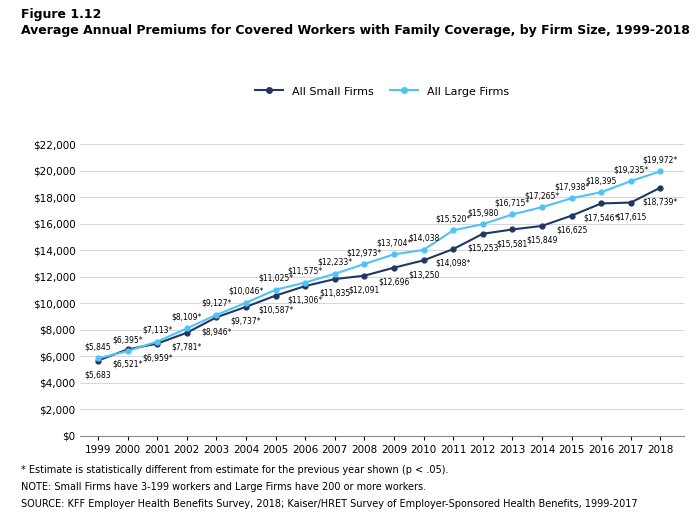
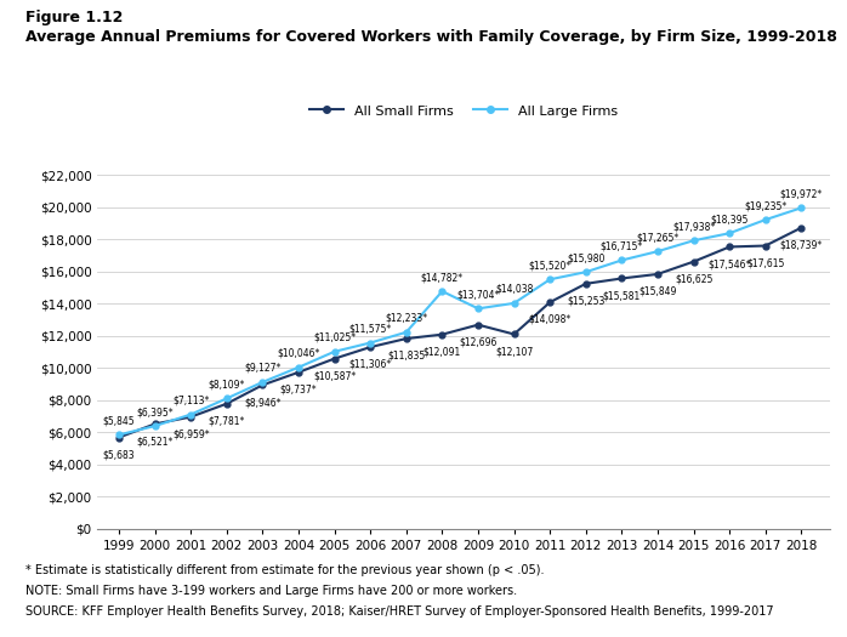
All Large Firms/2008: $12,973* -> $14,782*
All Small Firms/2010: $13,250 -> $12,107
